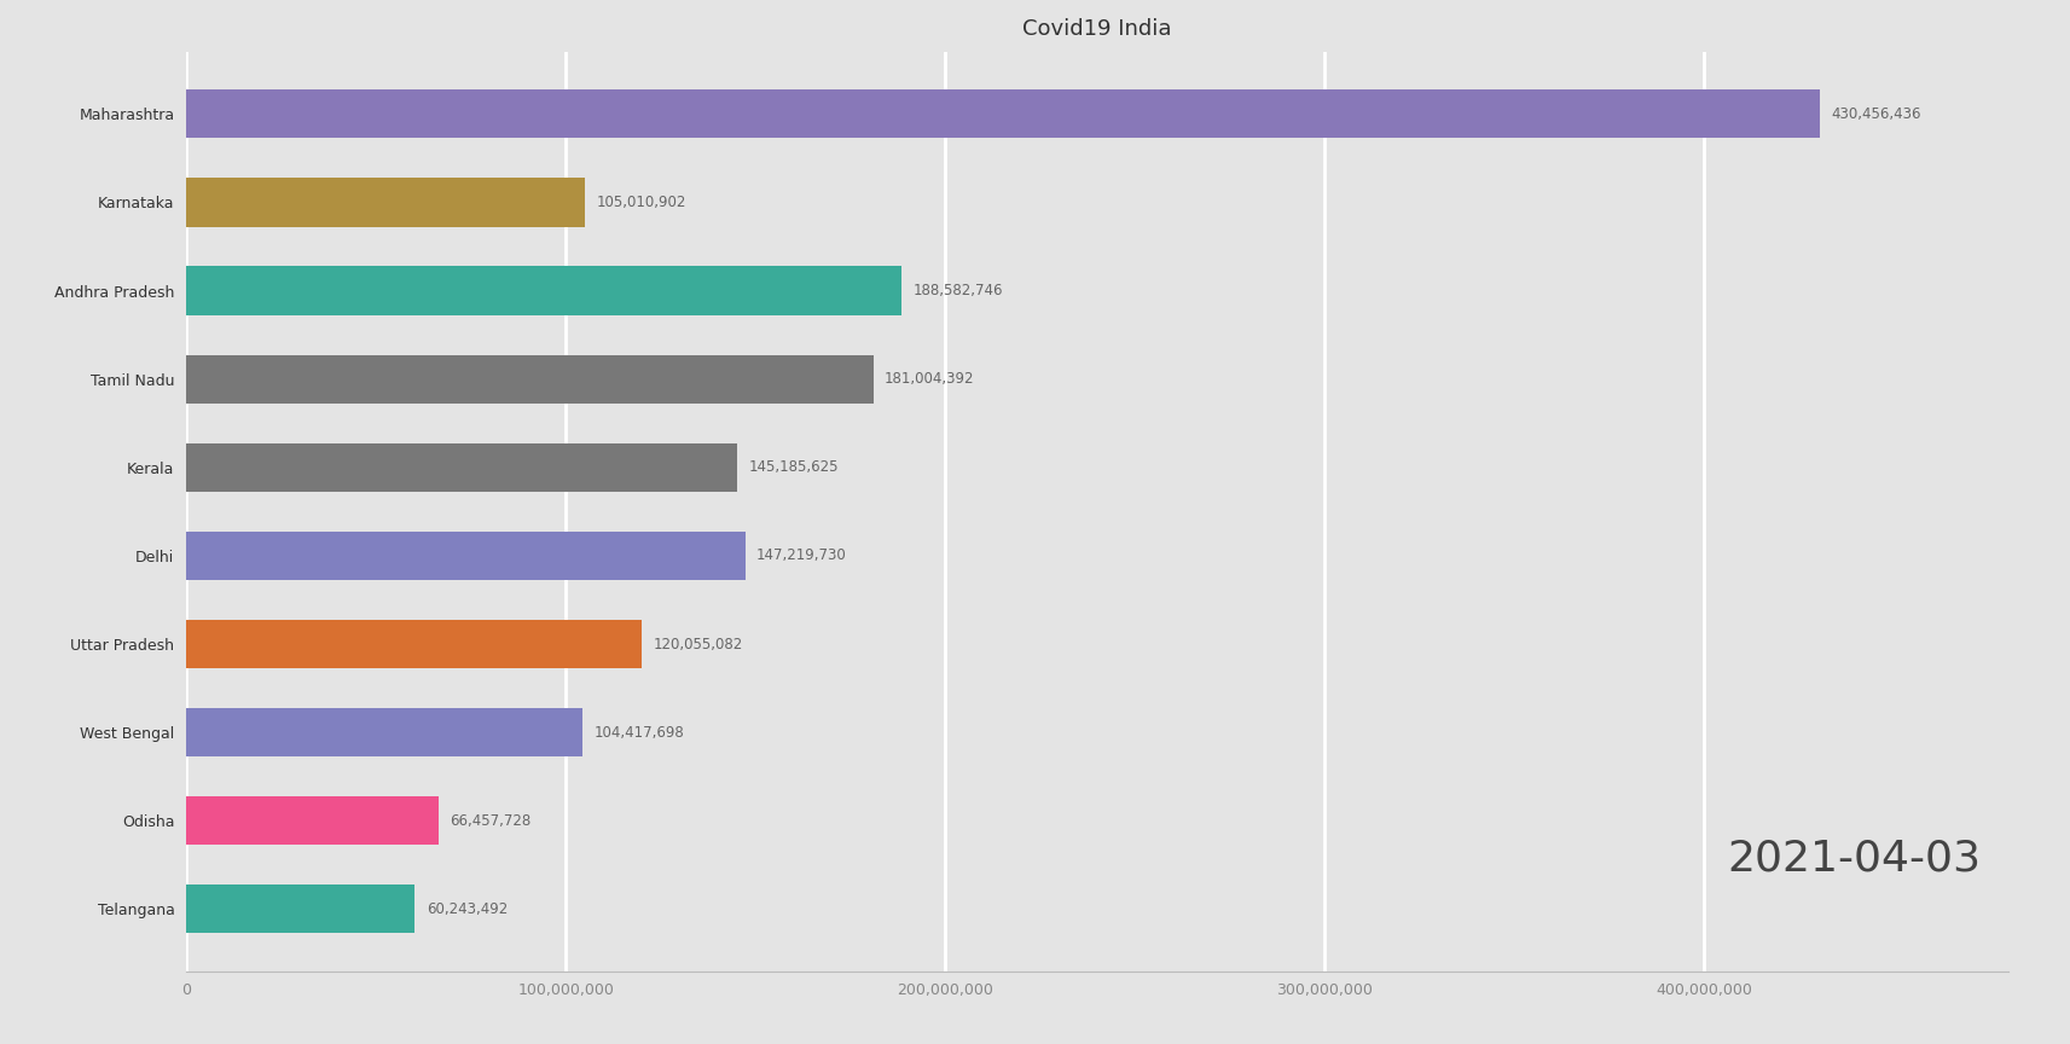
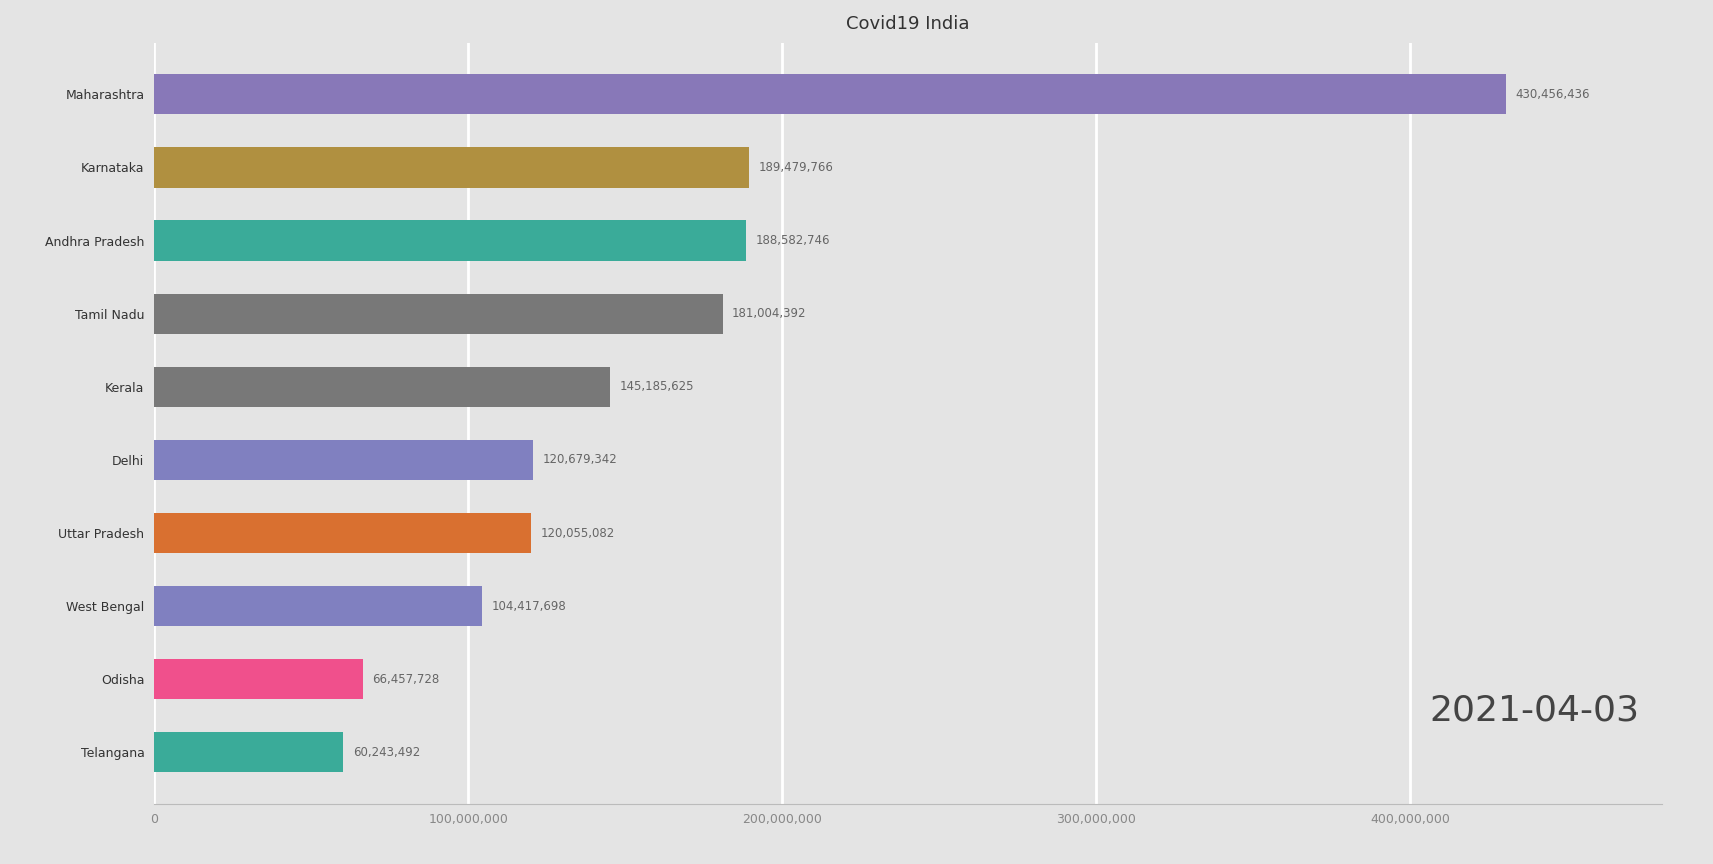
Karnataka: 105,010,902 -> 189,479,766
Delhi: 147,219,730 -> 120,679,342
